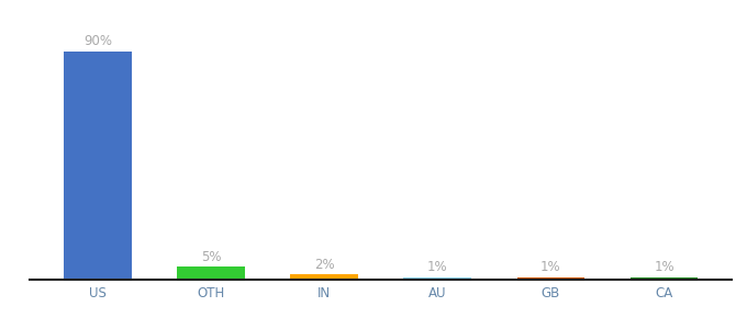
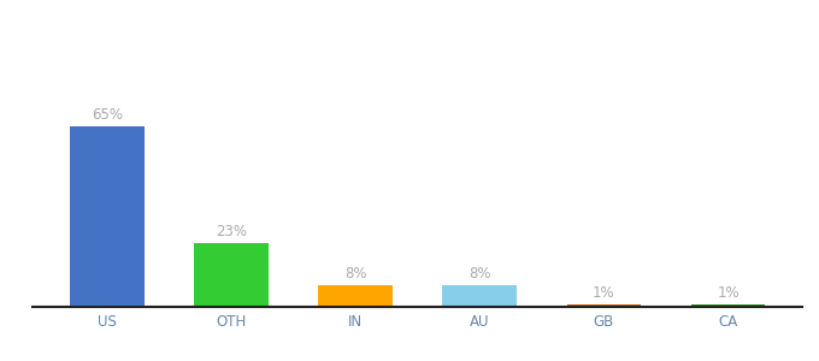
US: 90% -> 65%
OTH: 5% -> 23%
IN: 2% -> 8%
AU: 1% -> 8%
